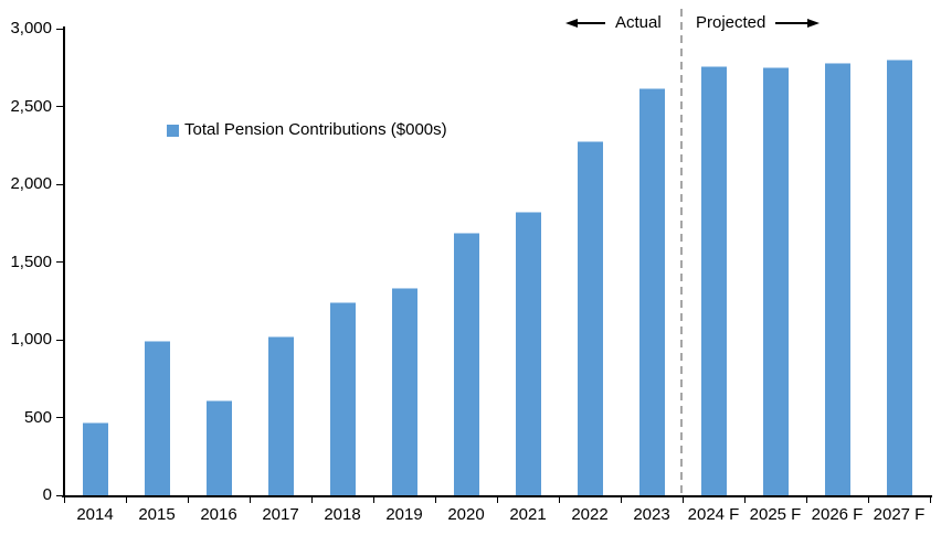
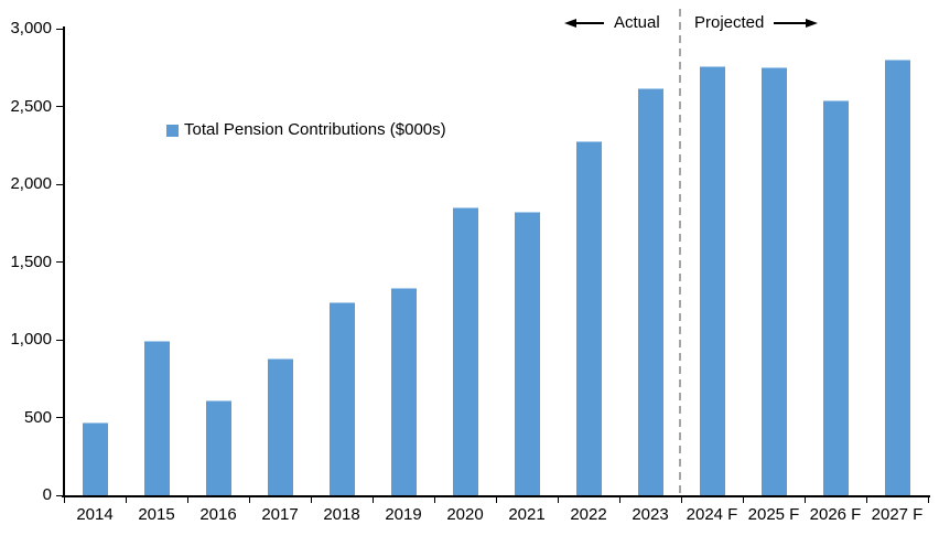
2017: 1020 -> 880
2020: 1690 -> 1850
2026 F: 2780 -> 2540
